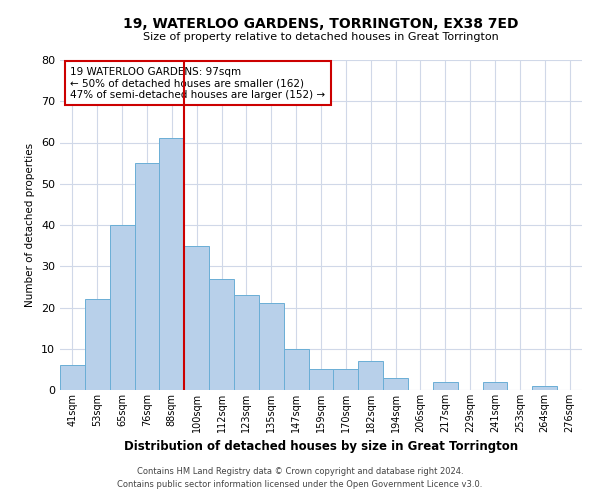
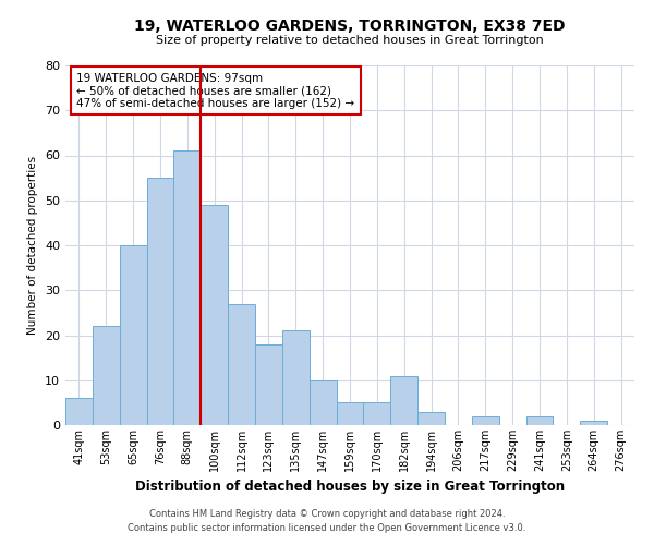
100sqm: 35 -> 49
123sqm: 23 -> 18
182sqm: 7 -> 11
